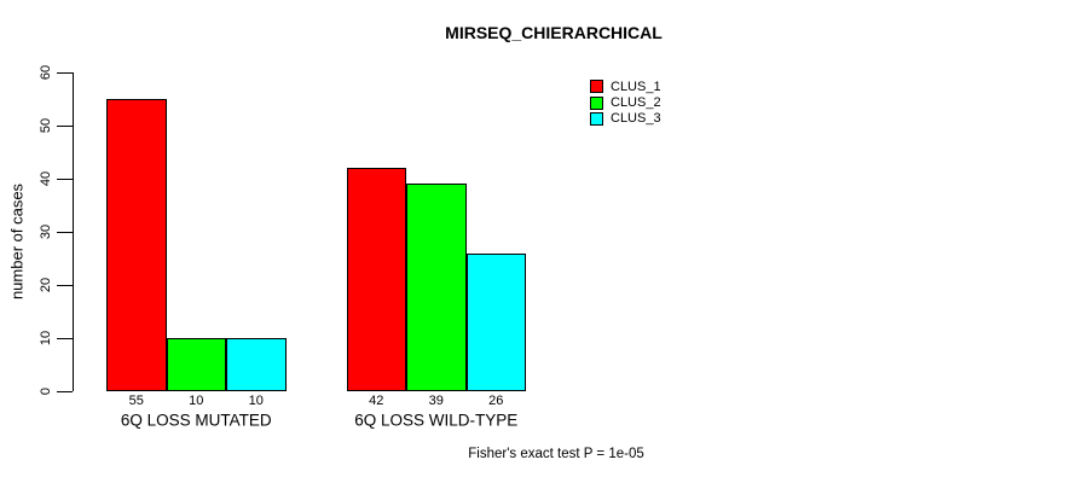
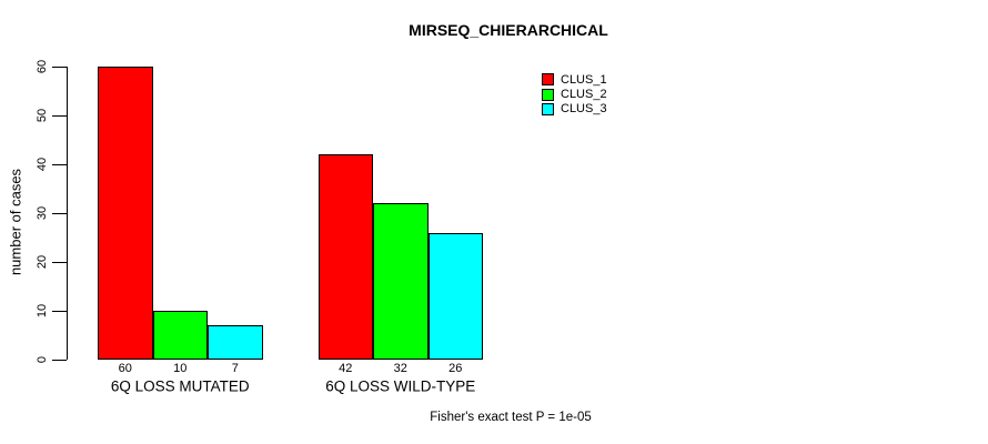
CLUS_1/6Q LOSS MUTATED: 55 -> 60
CLUS_3/6Q LOSS MUTATED: 10 -> 7
CLUS_2/6Q LOSS WILD-TYPE: 39 -> 32
